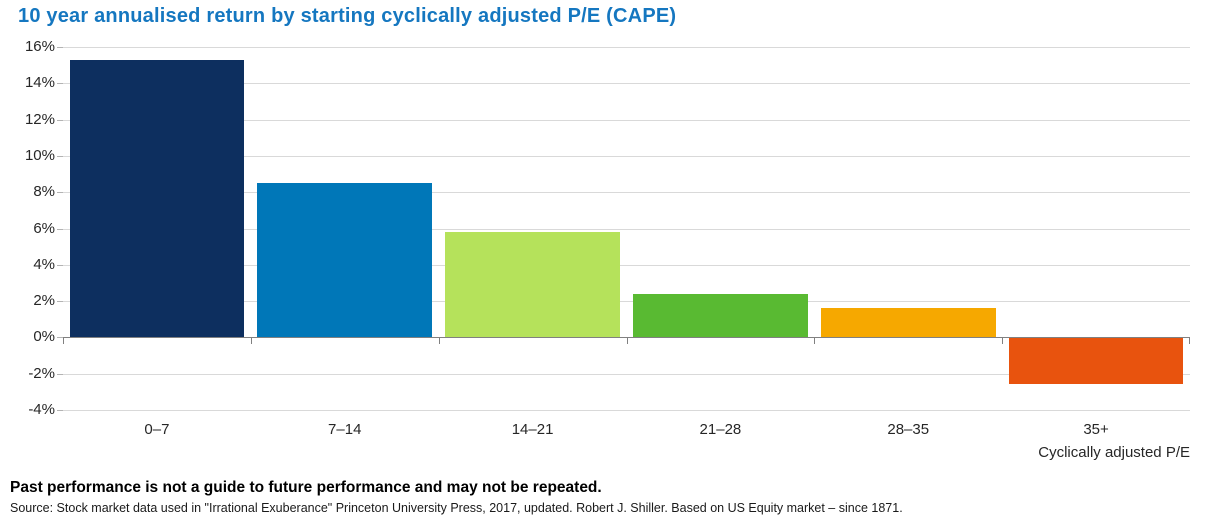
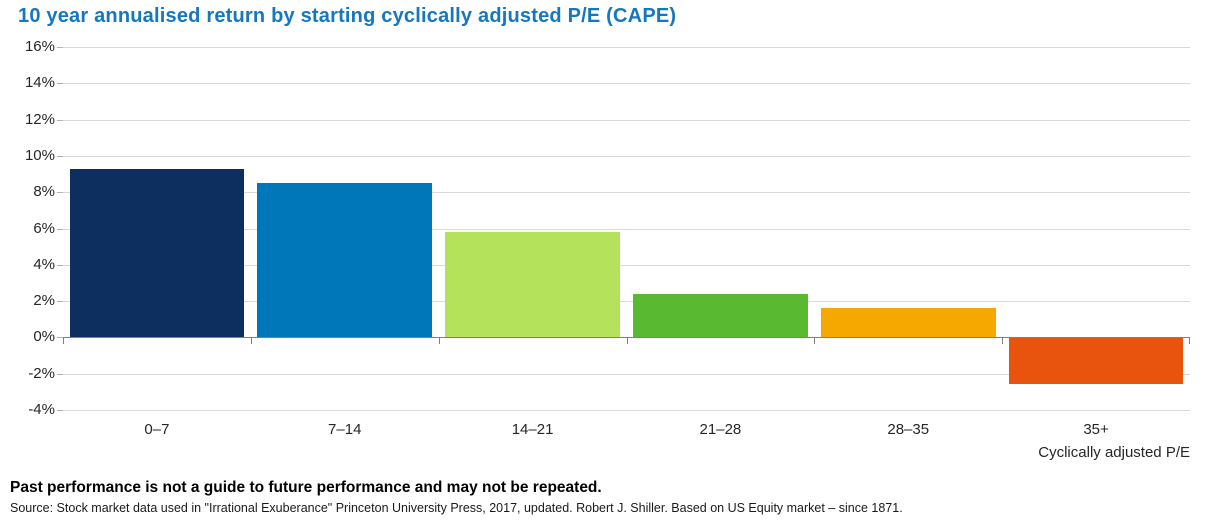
0–7: 15.3% -> 9.3%
